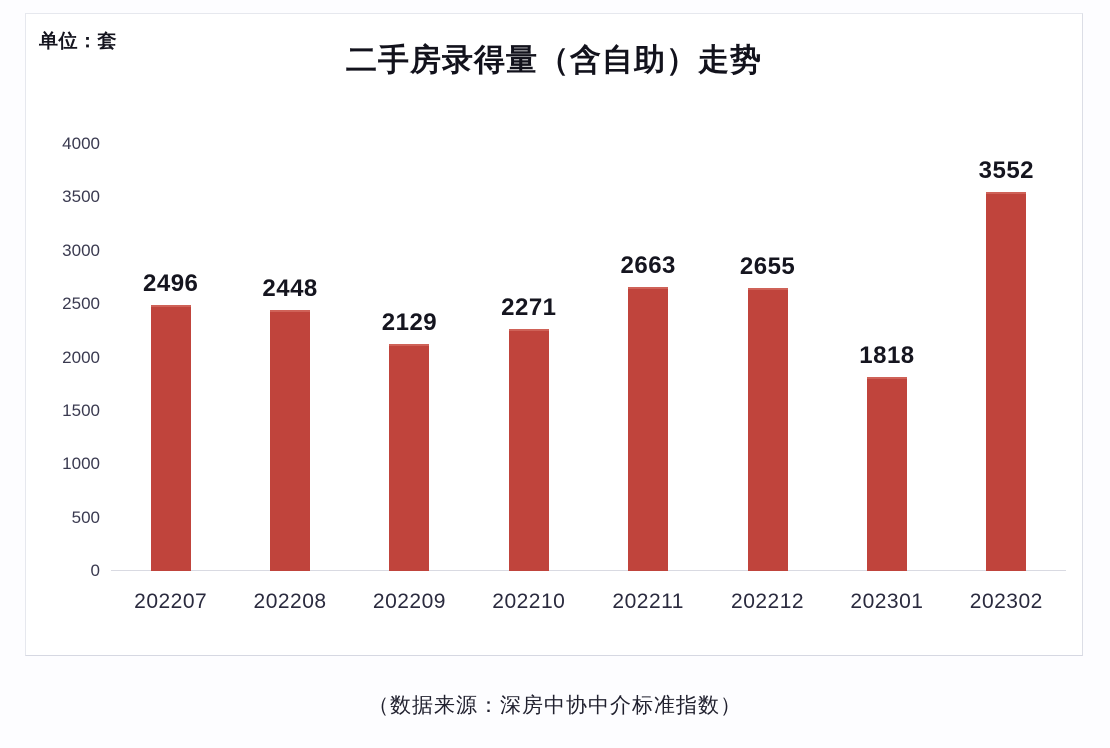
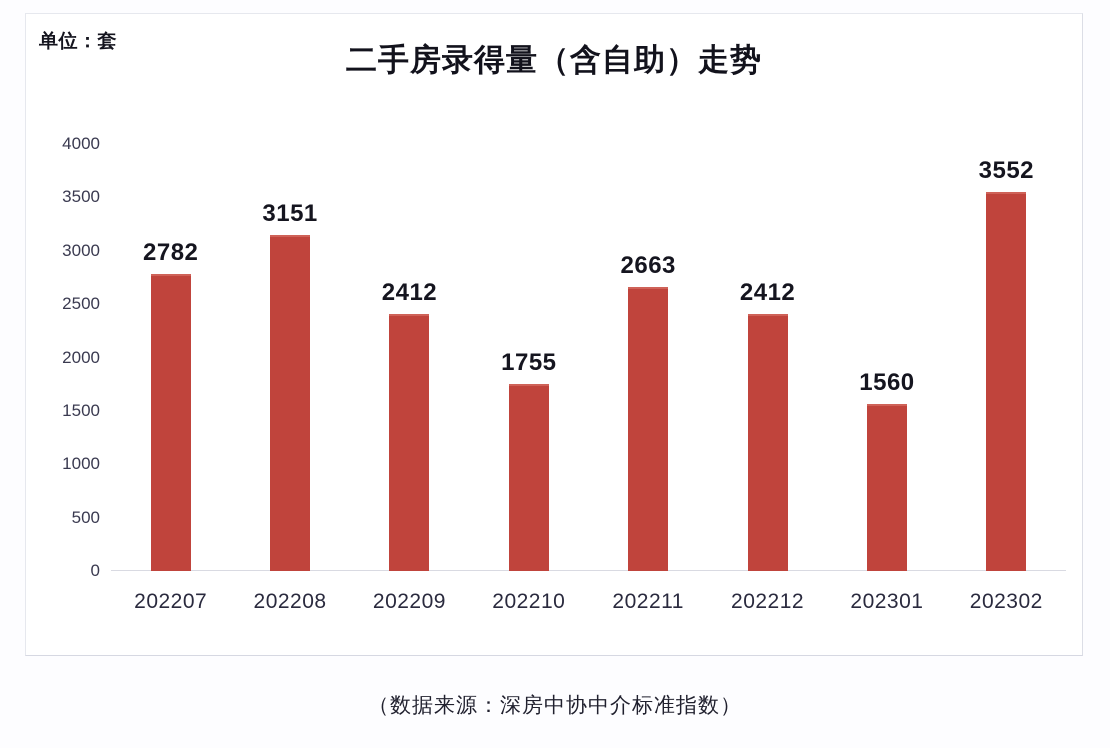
202207: 2496 -> 2782
202208: 2448 -> 3151
202209: 2129 -> 2412
202210: 2271 -> 1755
202212: 2655 -> 2412
202301: 1818 -> 1560
